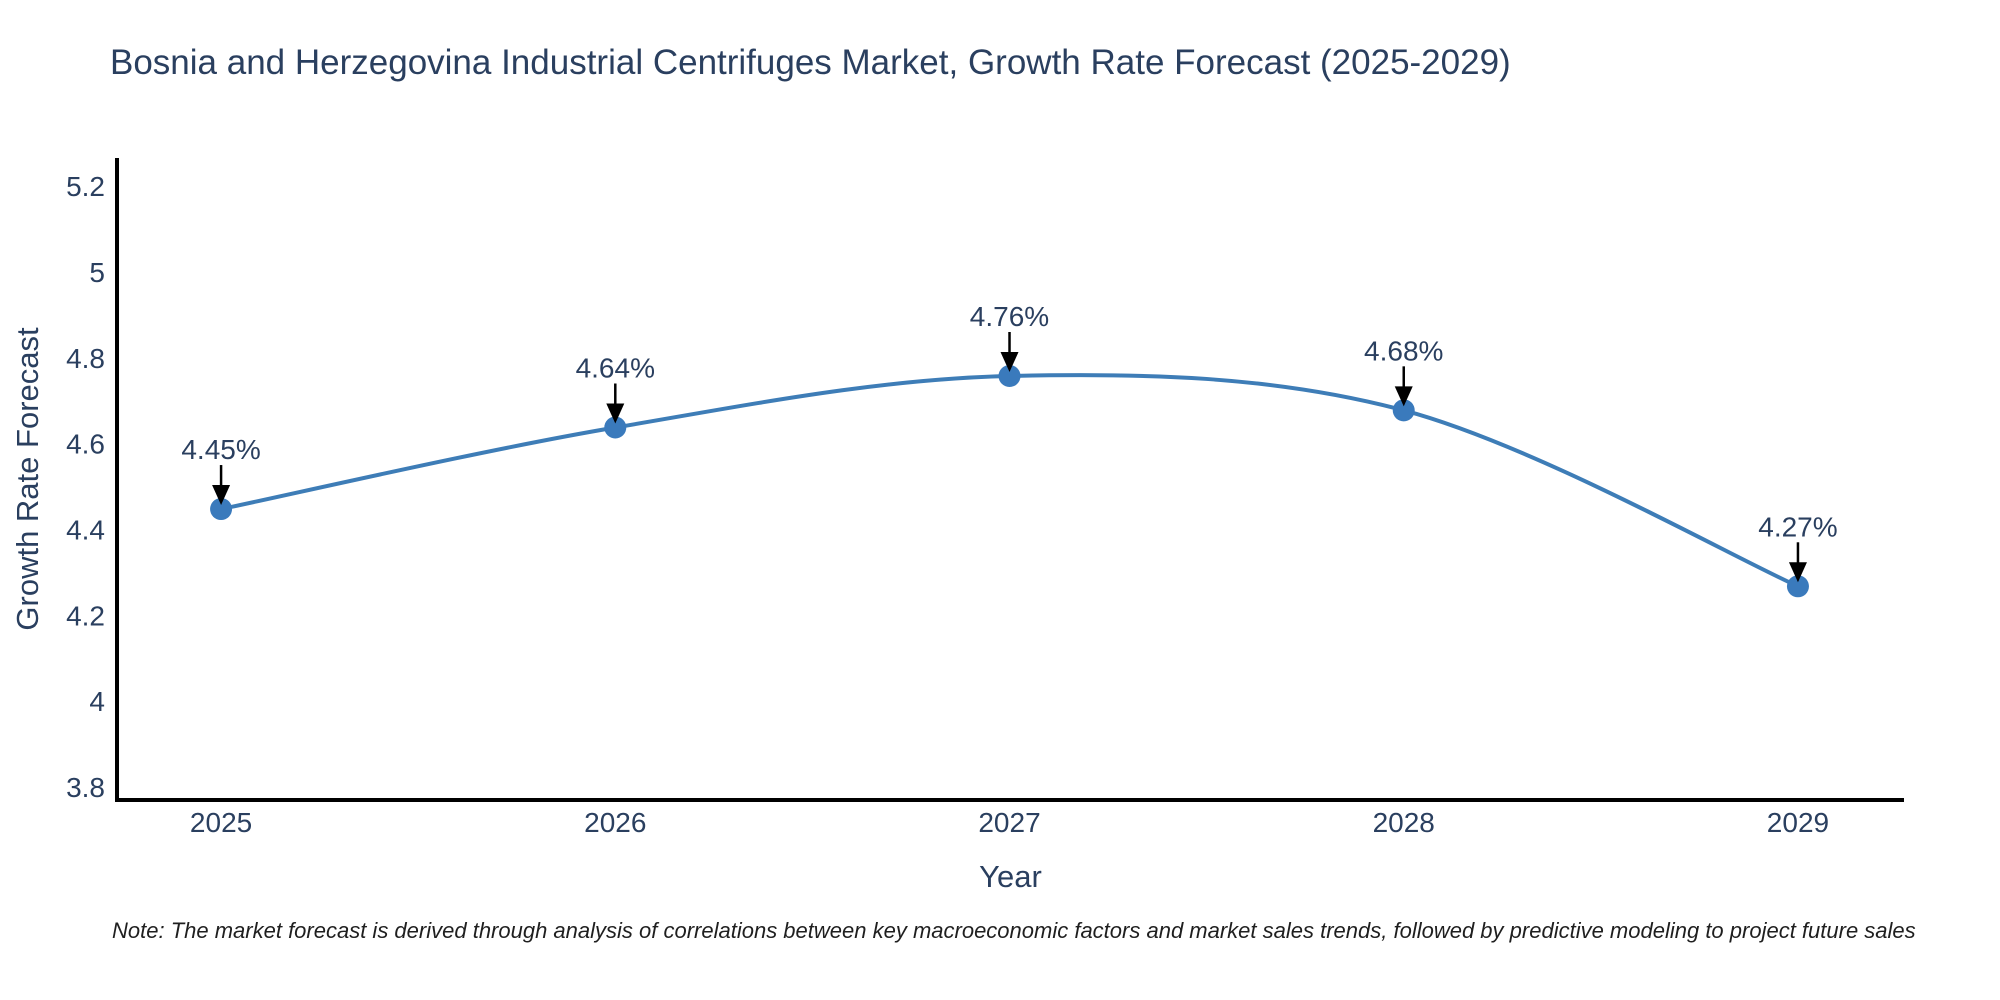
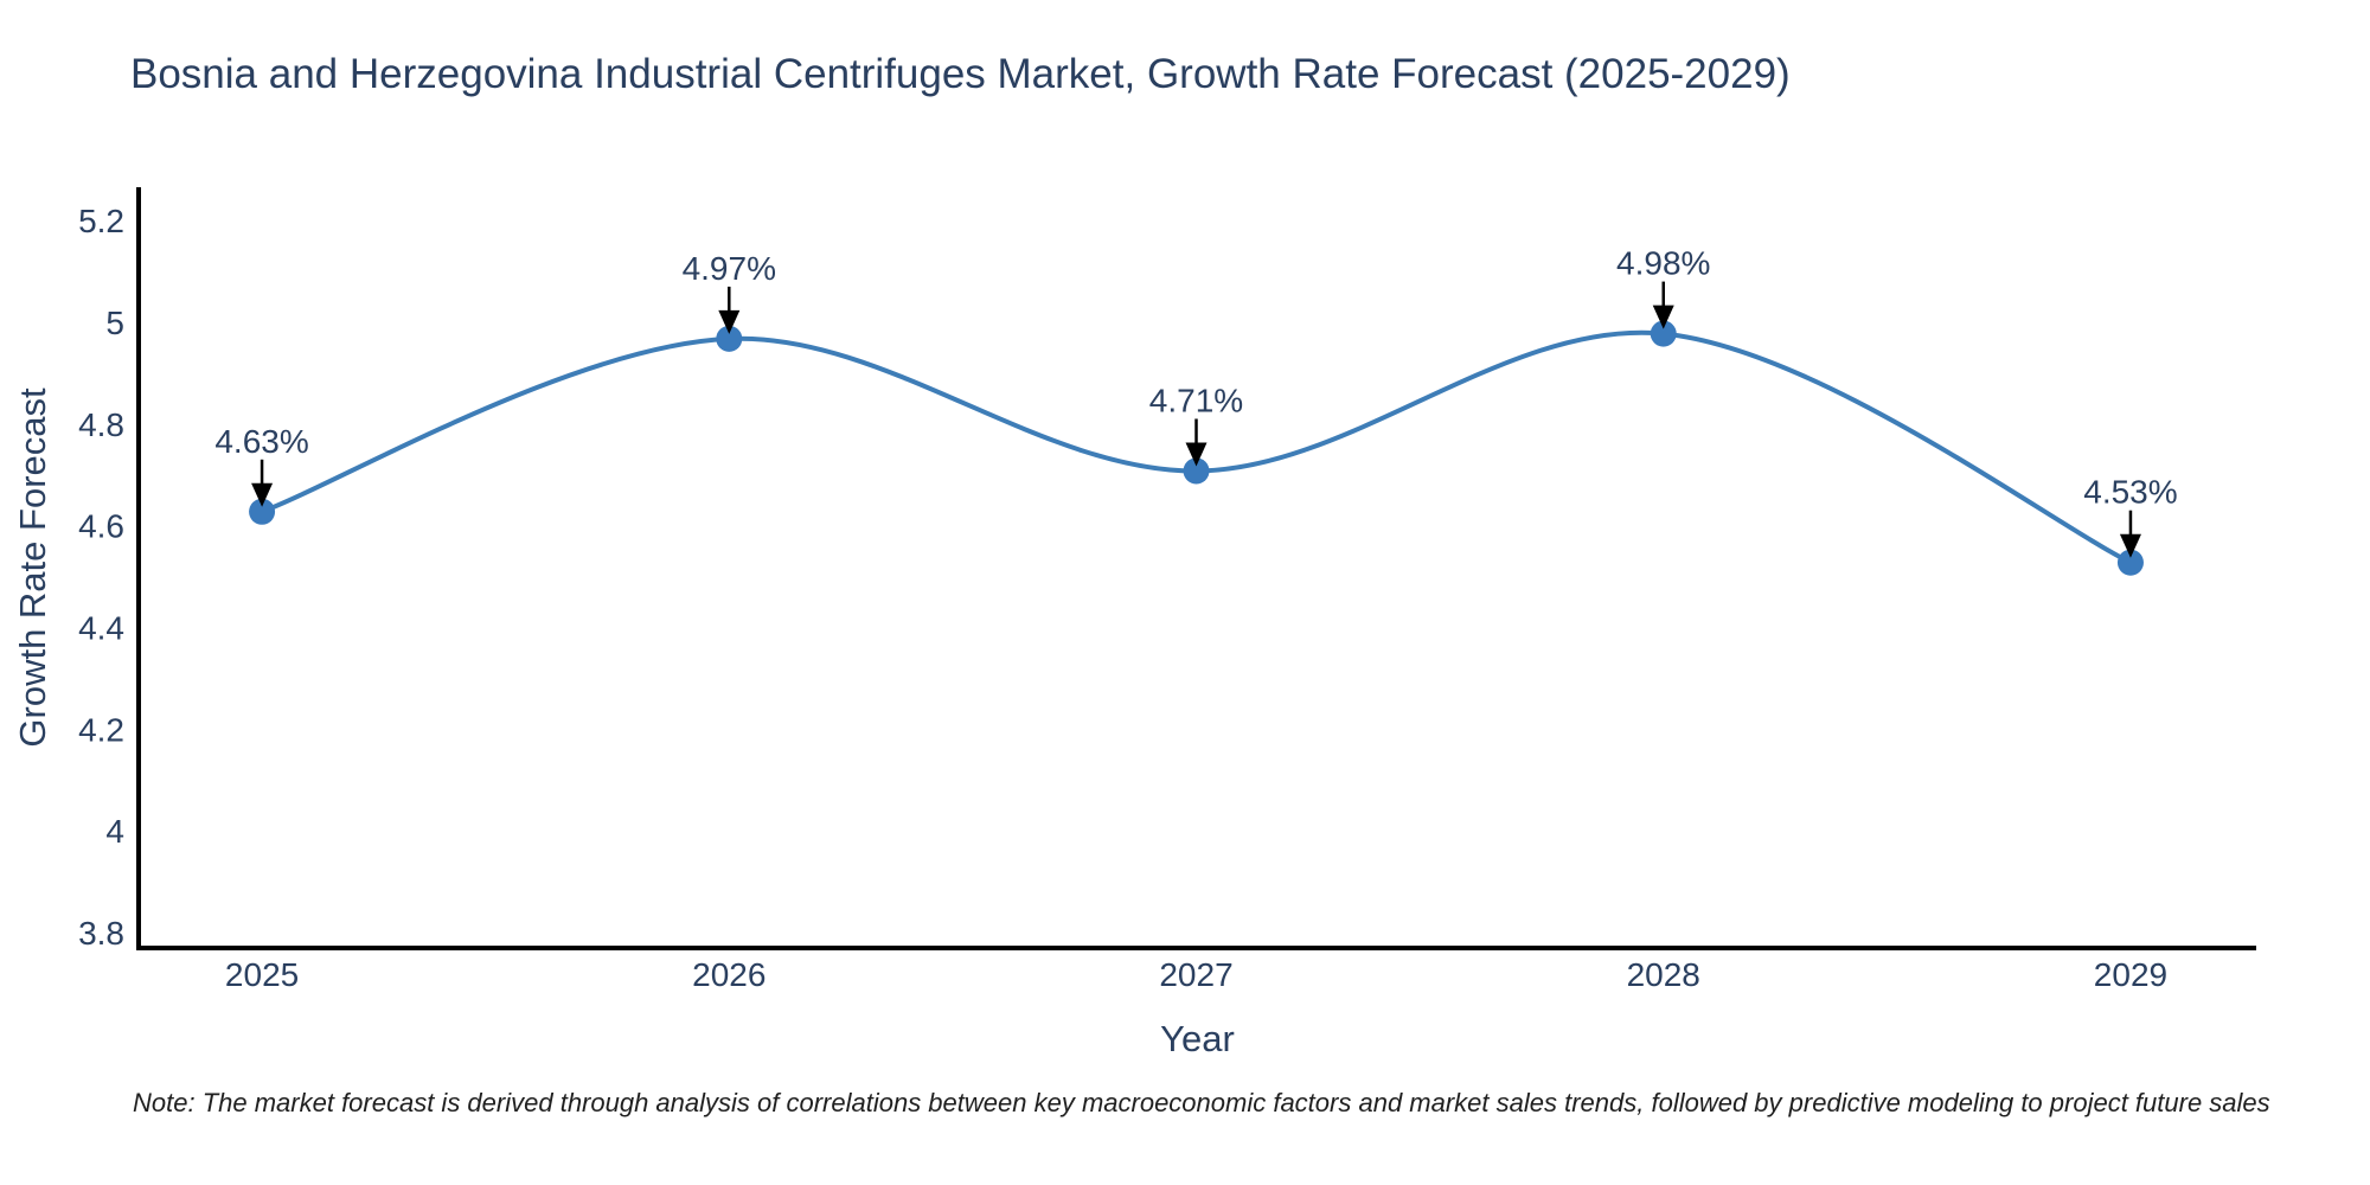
2025: 4.45% -> 4.63%
2026: 4.64% -> 4.97%
2027: 4.76% -> 4.71%
2028: 4.68% -> 4.98%
2029: 4.27% -> 4.53%
